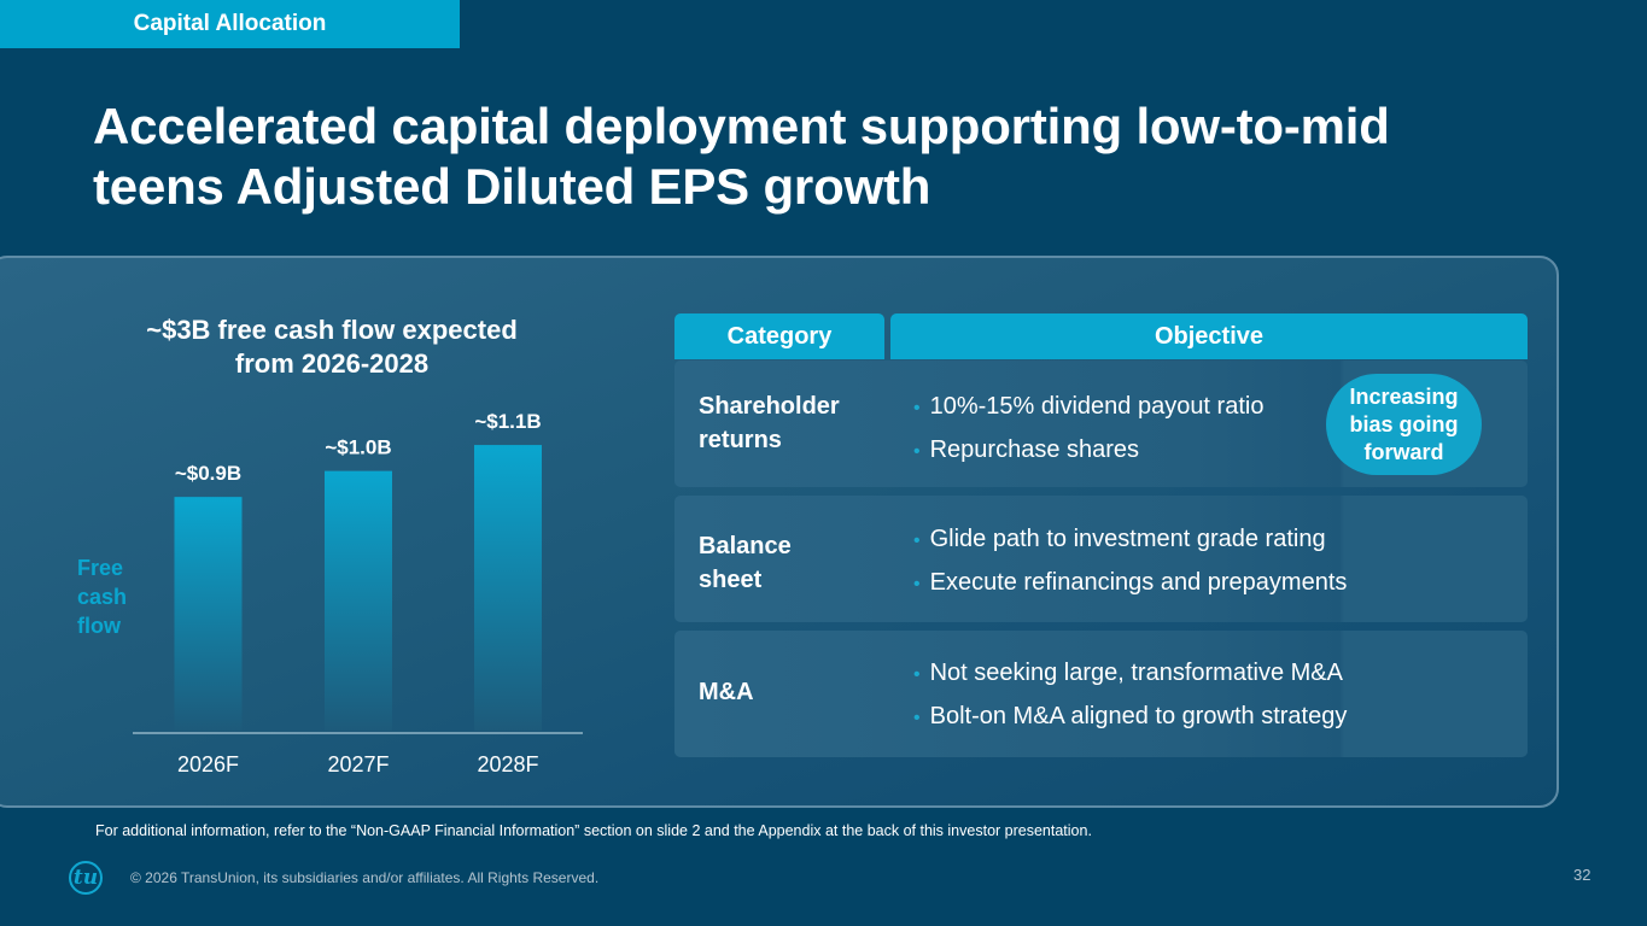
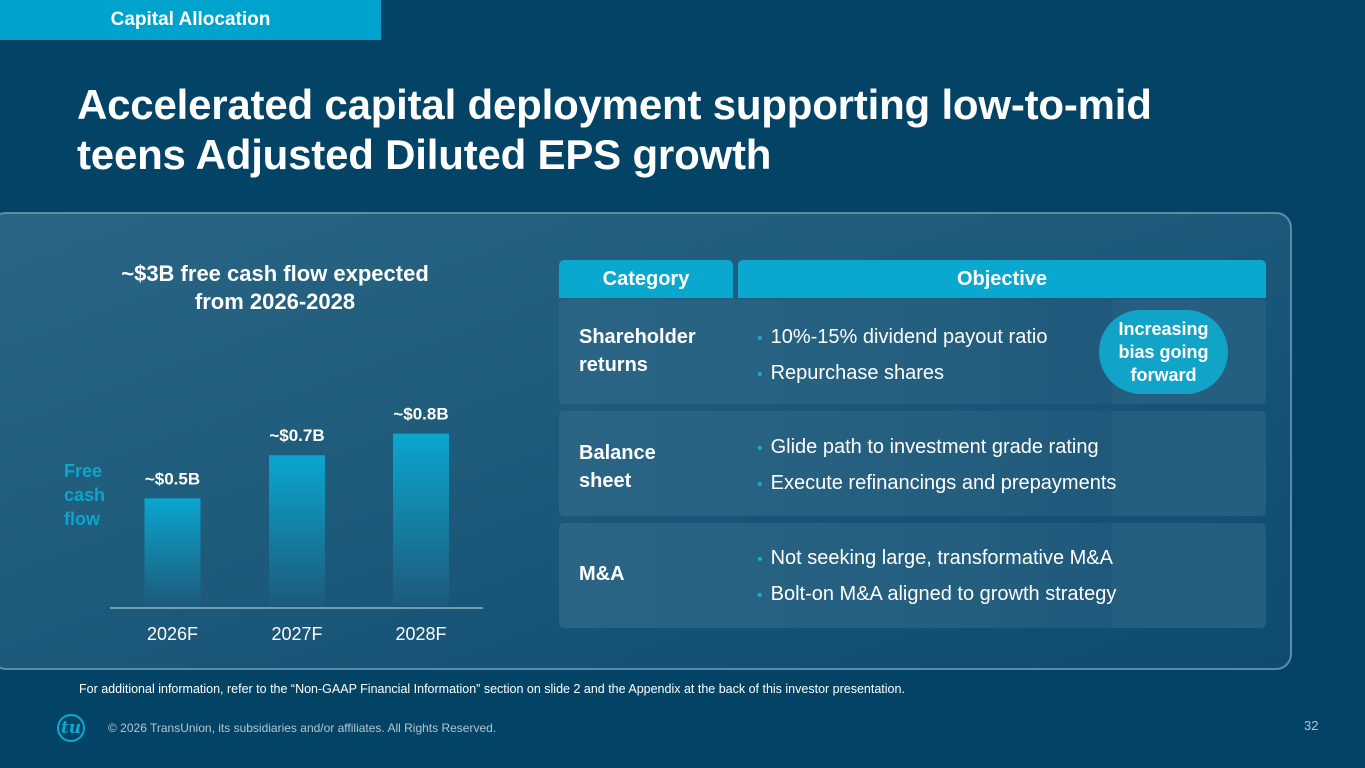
2026F: 0.9 -> 0.5
2027F: 1.0 -> 0.7
2028F: 1.1 -> 0.8
